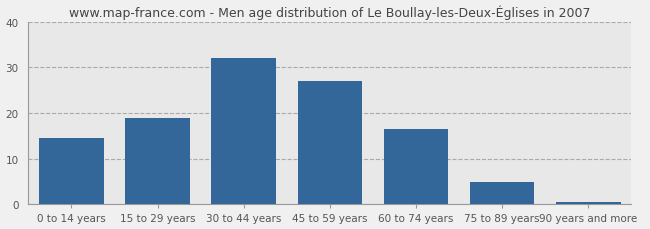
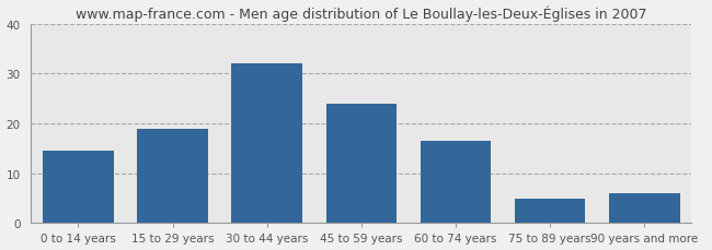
45 to 59 years: 27.0 -> 24.0
90 years and more: 0.5 -> 6.0
